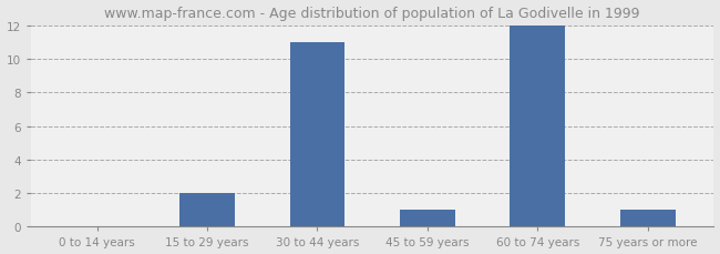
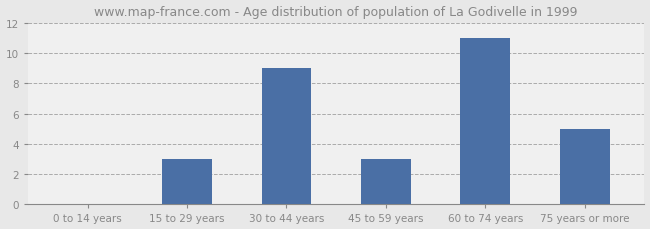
15 to 29 years: 2 -> 3
30 to 44 years: 11 -> 9
45 to 59 years: 1 -> 3
60 to 74 years: 12 -> 11
75 years or more: 1 -> 5
